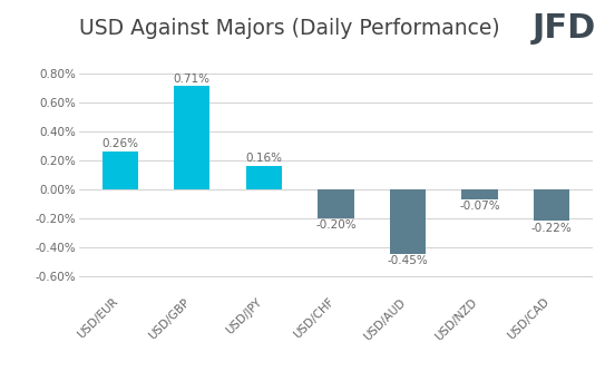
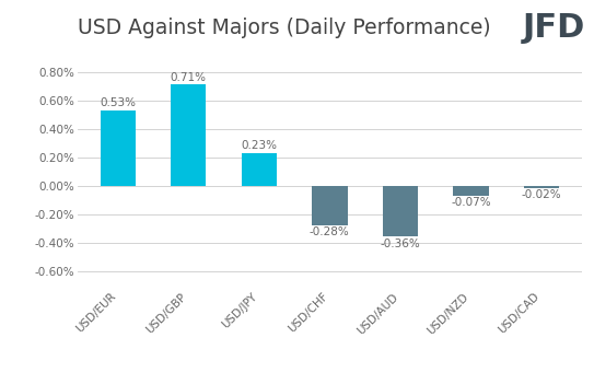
USD/EUR: 0.26% -> 0.53%
USD/JPY: 0.16% -> 0.23%
USD/CHF: -0.20% -> -0.28%
USD/AUD: -0.45% -> -0.36%
USD/CAD: -0.22% -> -0.02%
